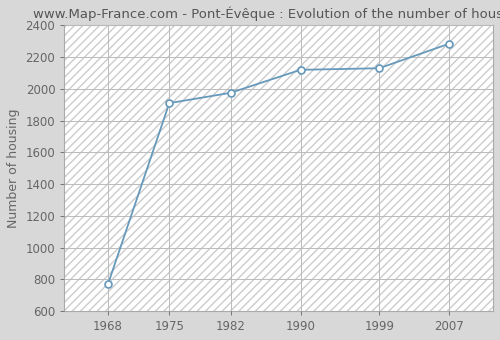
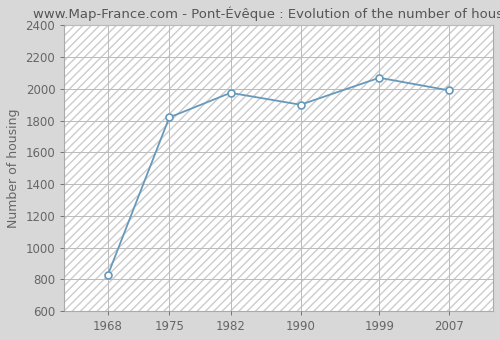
1968: 770 -> 830
1975: 1910 -> 1820
1990: 2120 -> 1900
1999: 2130 -> 2070
2007: 2280 -> 1990
